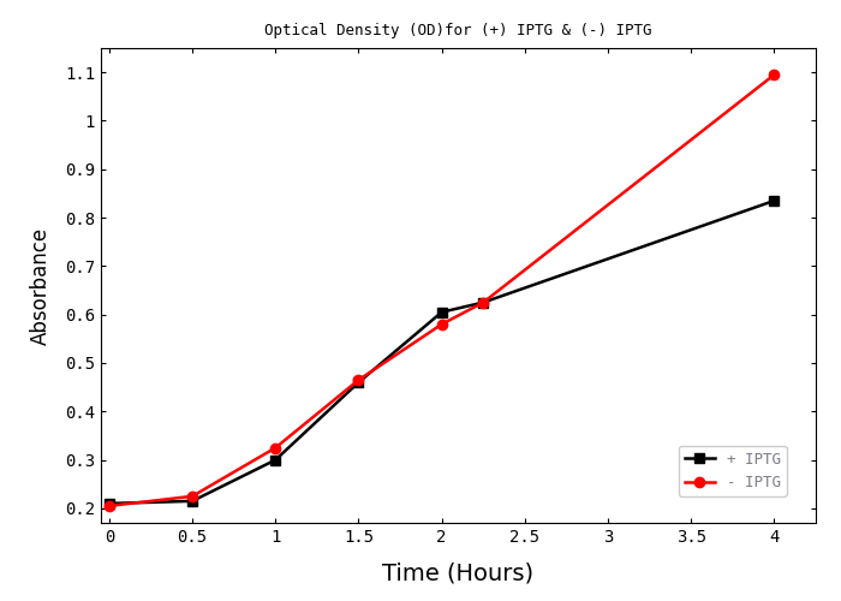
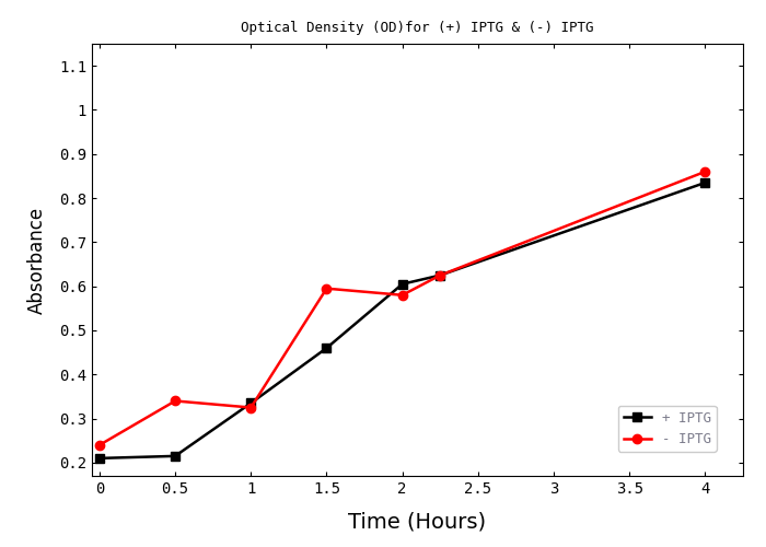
- IPTG/0: 0.205 -> 0.240
- IPTG/0.5: 0.225 -> 0.340
+ IPTG/1: 0.300 -> 0.335
- IPTG/1.5: 0.465 -> 0.595
- IPTG/4: 1.095 -> 0.860
